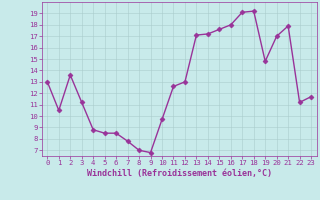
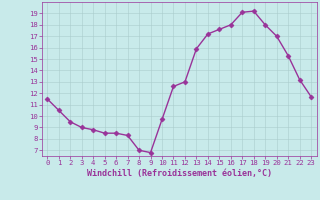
0: 13.0 -> 11.5
2: 13.6 -> 9.5
3: 11.2 -> 9.0
7: 7.8 -> 8.3
13: 17.1 -> 15.9
19: 14.8 -> 18.0
21: 17.9 -> 15.3
22: 11.2 -> 13.2
